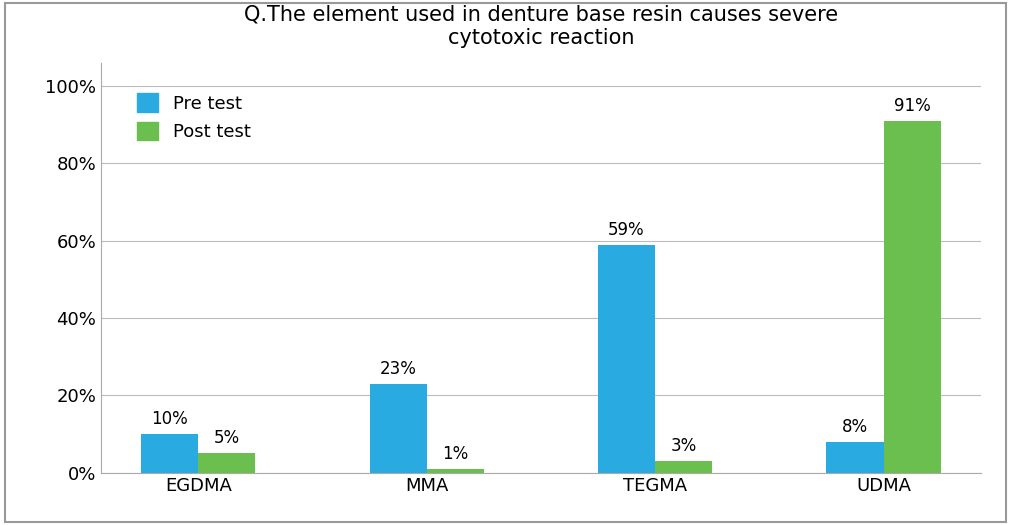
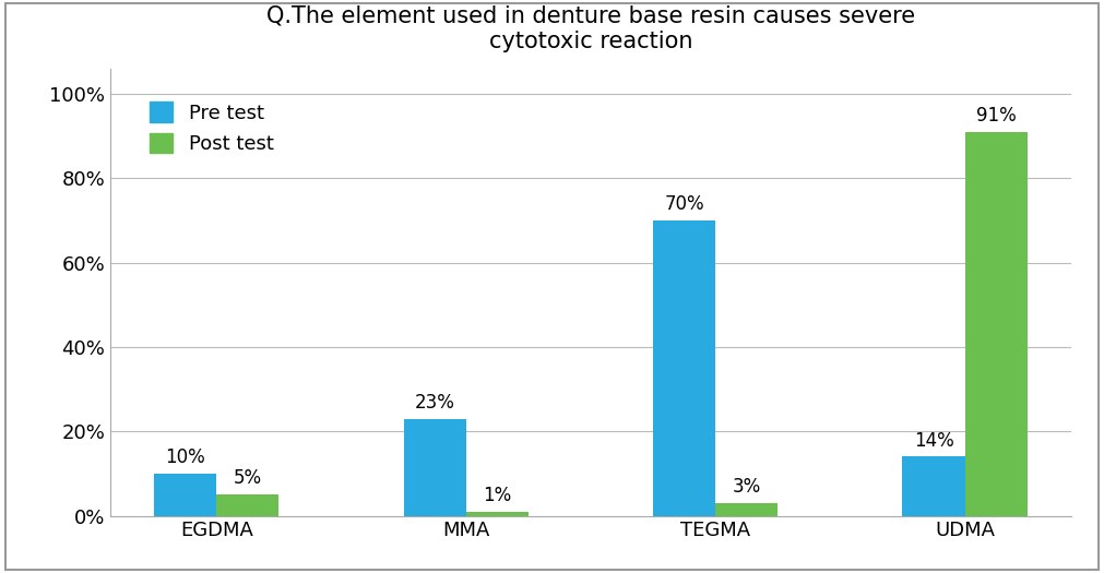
Pre test/TEGMA: 59% -> 70%
Pre test/UDMA: 8% -> 14%
